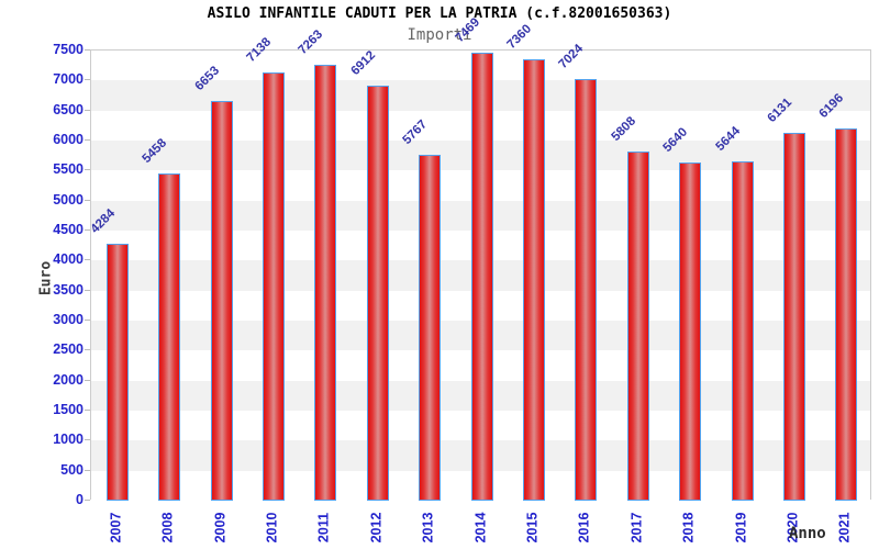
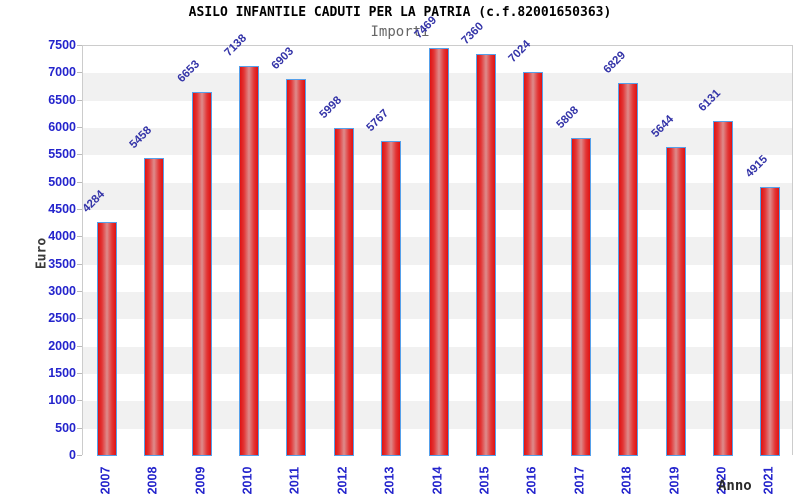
2011: 7263 -> 6903
2012: 6912 -> 5998
2018: 5640 -> 6829
2021: 6196 -> 4915
